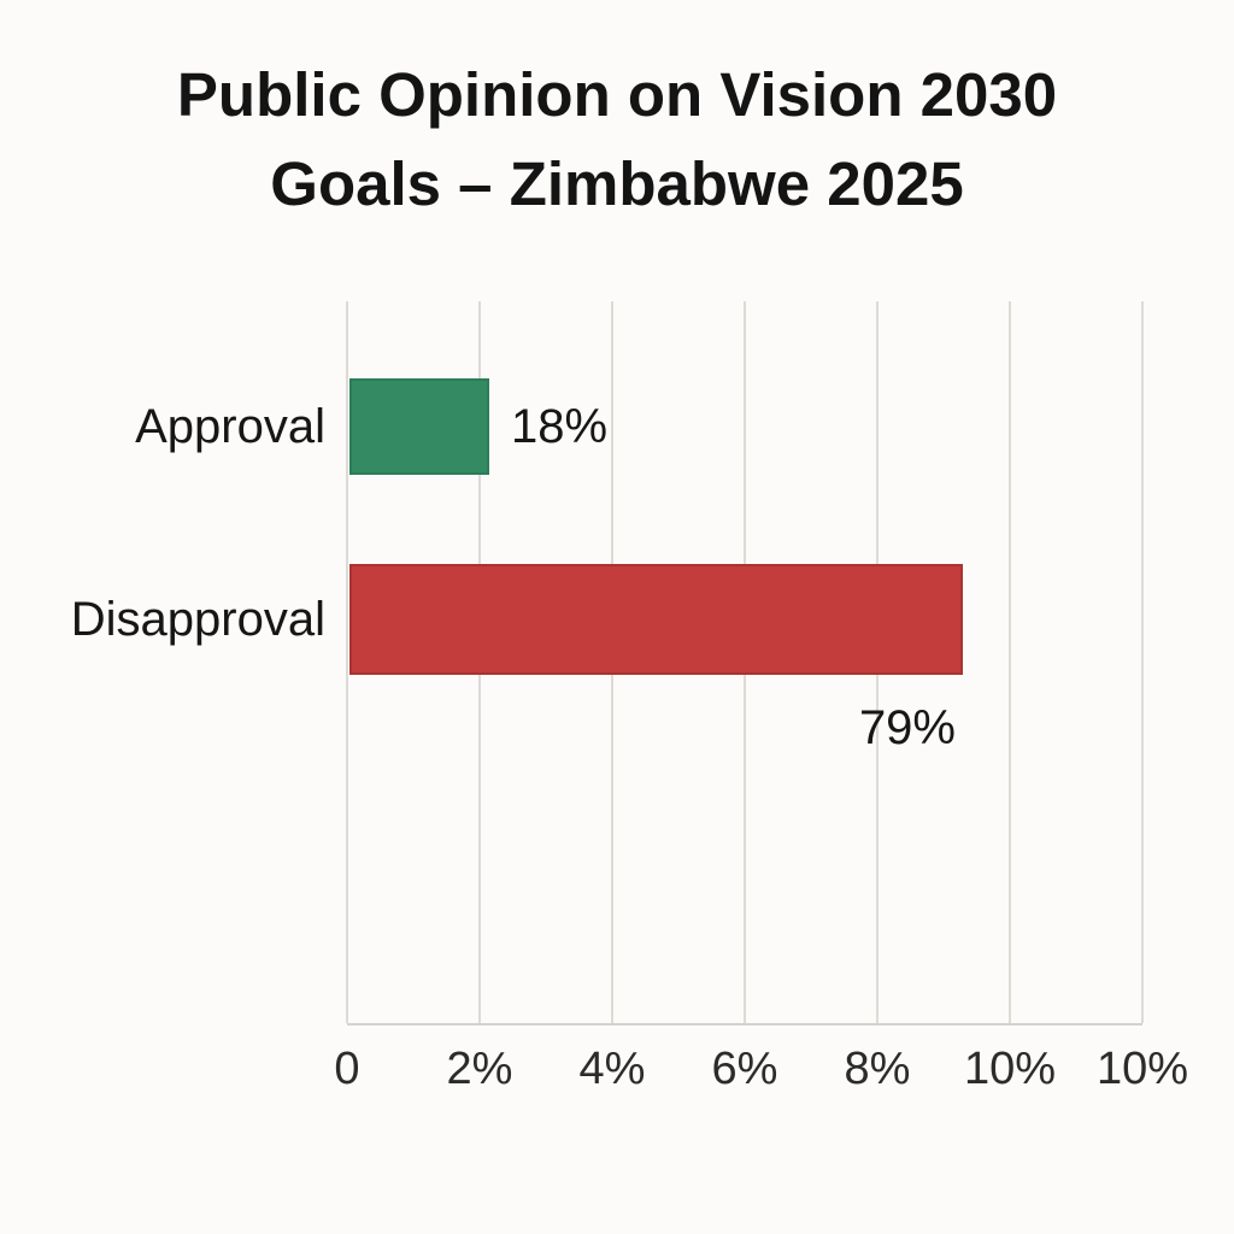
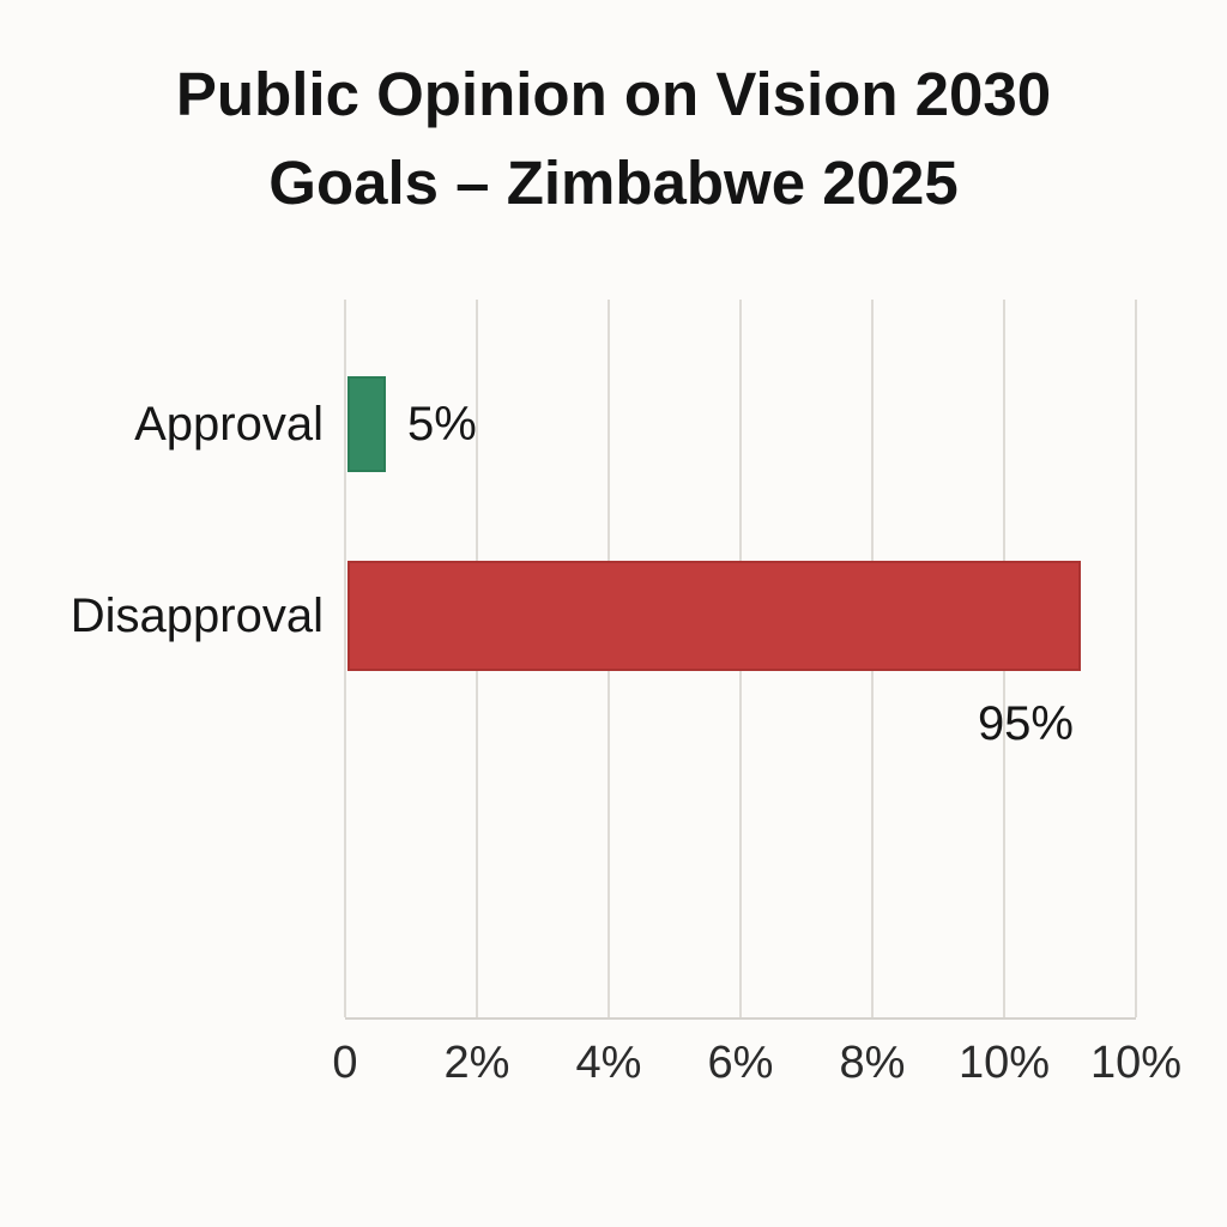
Approval: 18% -> 5%
Disapproval: 79% -> 95%
